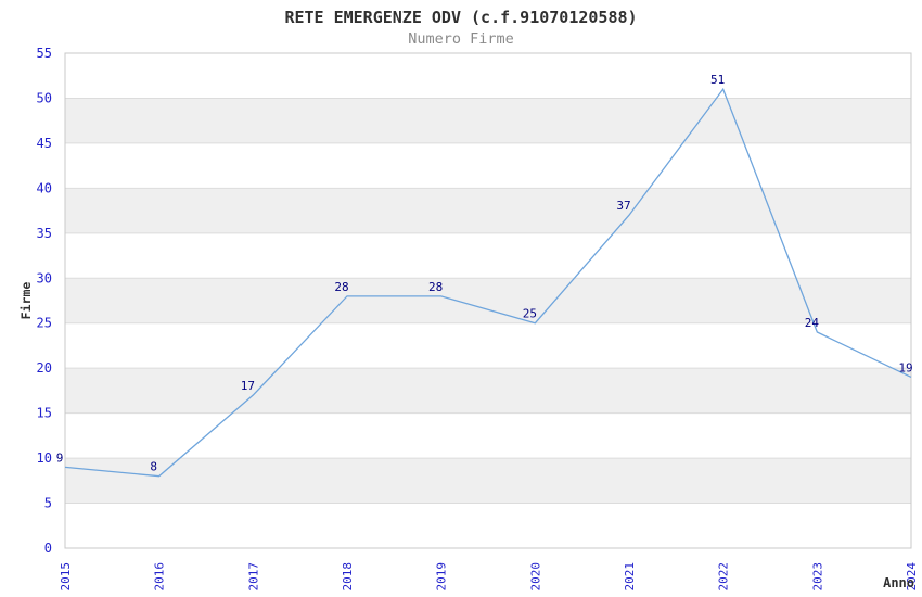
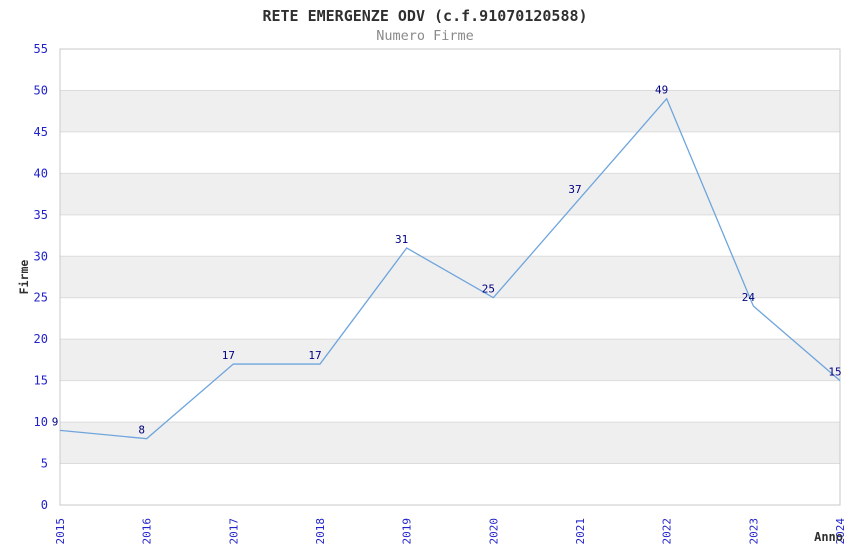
2018: 28 -> 17
2019: 28 -> 31
2022: 51 -> 49
2024: 19 -> 15
